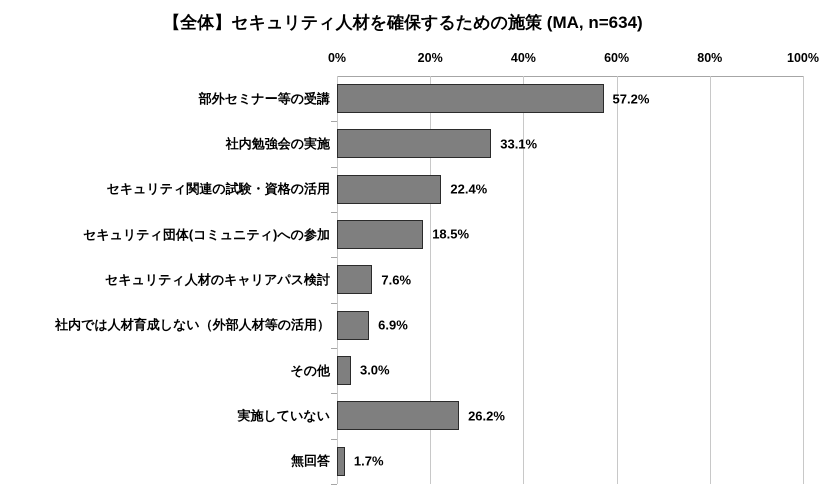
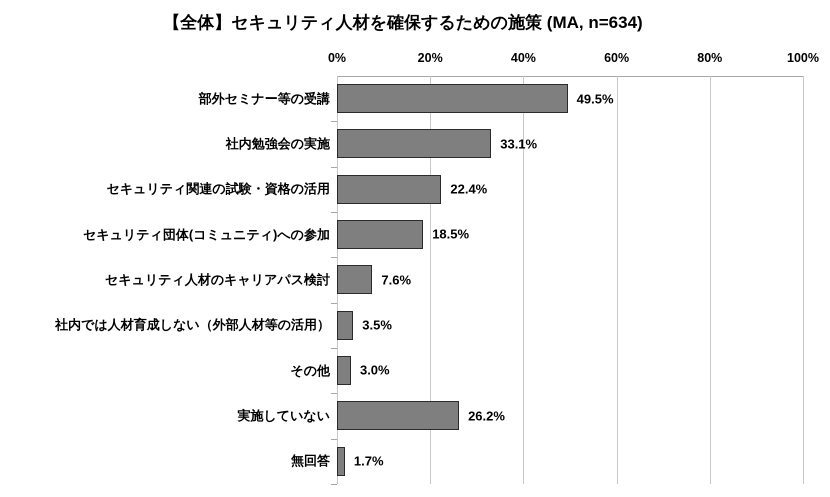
部外セミナー等の受講: 57.2% -> 49.5%
社内では人材育成しない（外部人材等の活用）: 6.9% -> 3.5%
